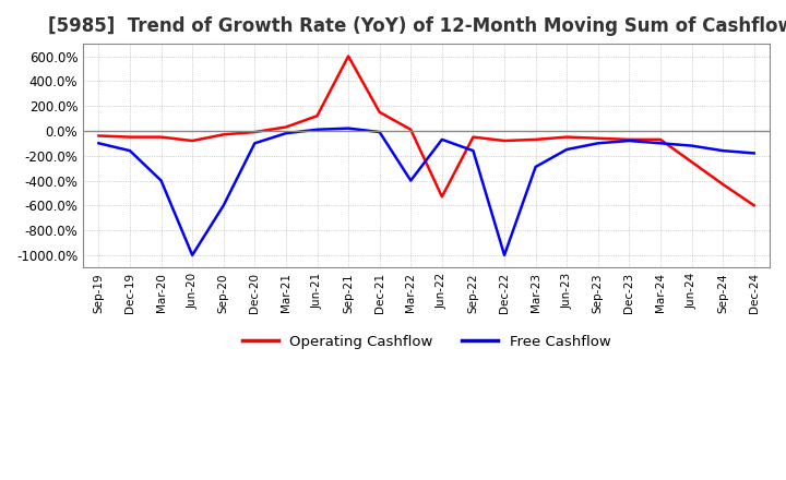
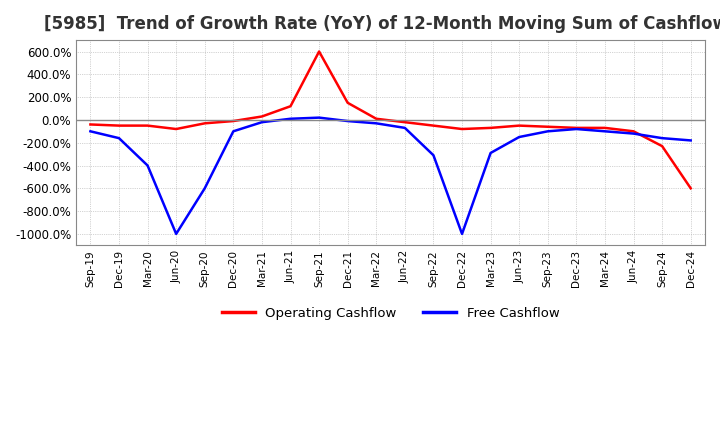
Free Cashflow/Mar-22: -400% -> -30%
Operating Cashflow/Jun-22: -530% -> -20%
Free Cashflow/Sep-22: -160% -> -310%
Operating Cashflow/Jun-24: -250% -> -100%
Operating Cashflow/Sep-24: -430% -> -230%
